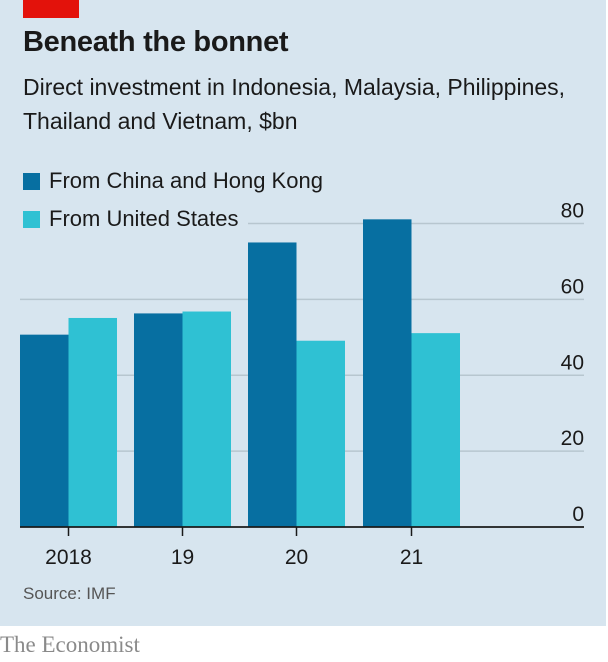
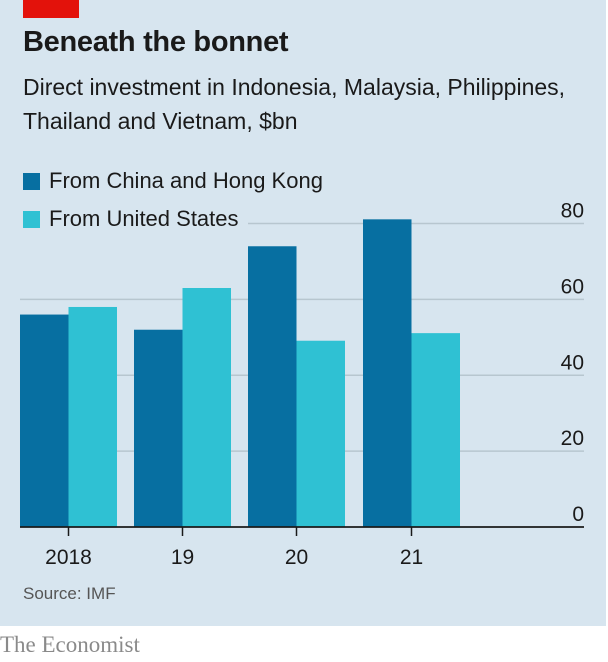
From China and Hong Kong/2018: 51 -> 56
From United States/2018: 55 -> 58
From China and Hong Kong/19: 56 -> 52
From United States/19: 57 -> 63
From China and Hong Kong/20: 75 -> 74
